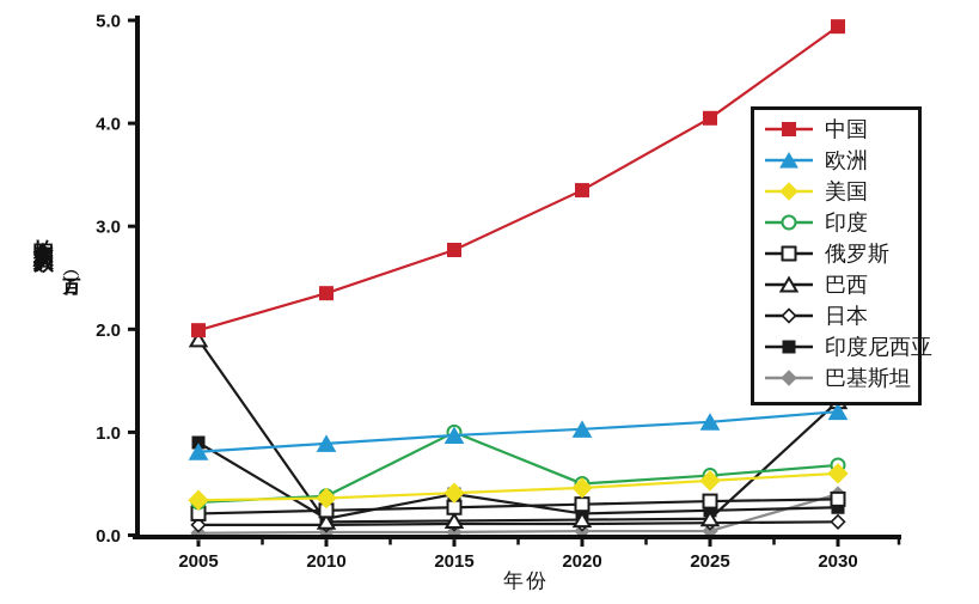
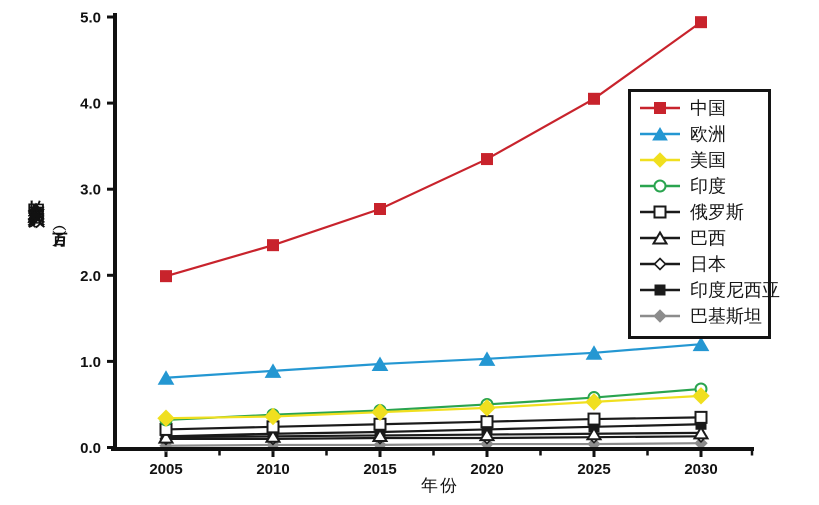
巴西/2005: 1.9 -> 0.1
印度尼西亚/2005: 0.9 -> 0.1
印度/2015: 1.0 -> 0.4
印度尼西亚/2015: 0.4 -> 0.2
巴西/2030: 1.3 -> 0.2
巴基斯坦/2030: 0.4 -> 0.1
